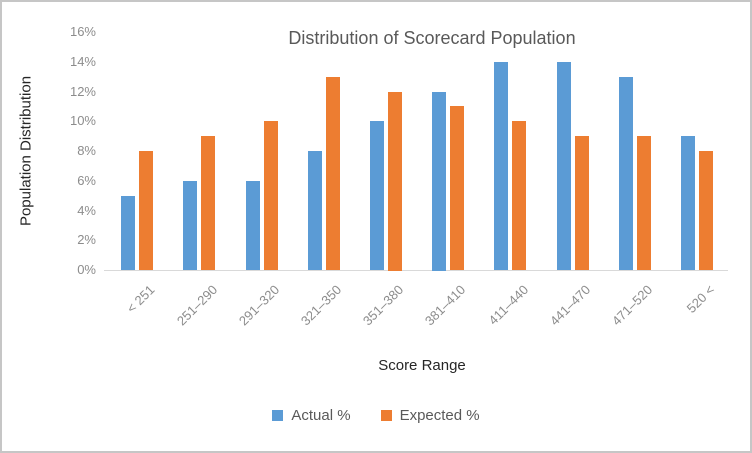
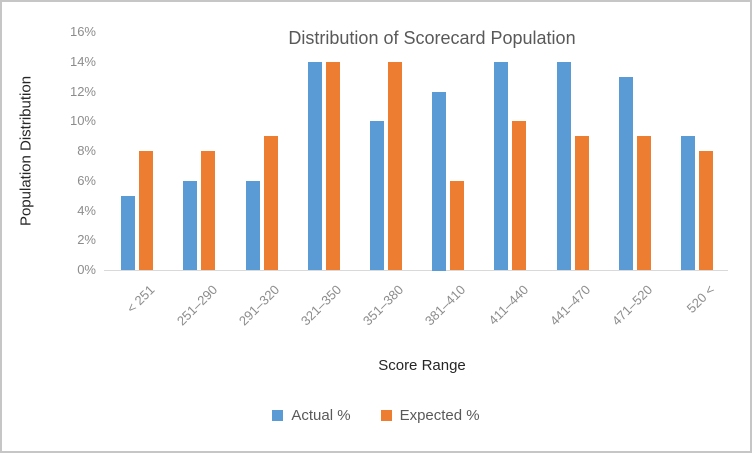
Expected %/251–290: 9% -> 8%
Expected %/291–320: 10% -> 9%
Actual %/321–350: 8% -> 14%
Expected %/321–350: 13% -> 14%
Expected %/351–380: 12% -> 14%
Expected %/381–410: 11% -> 6%
